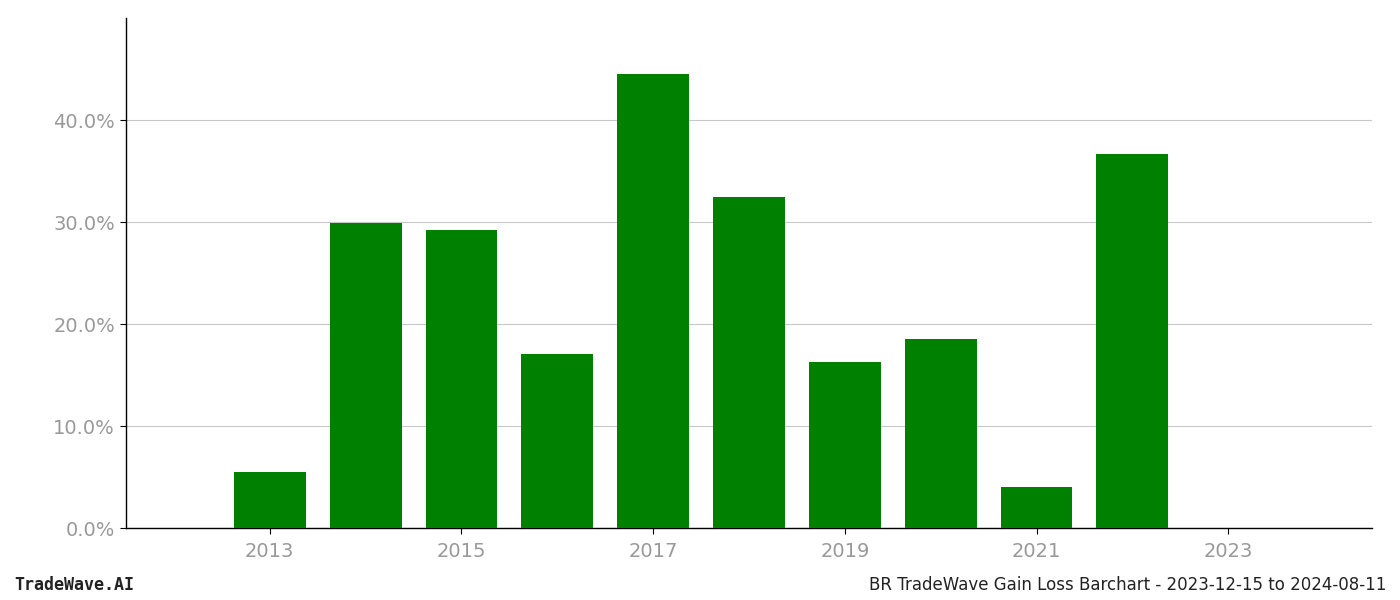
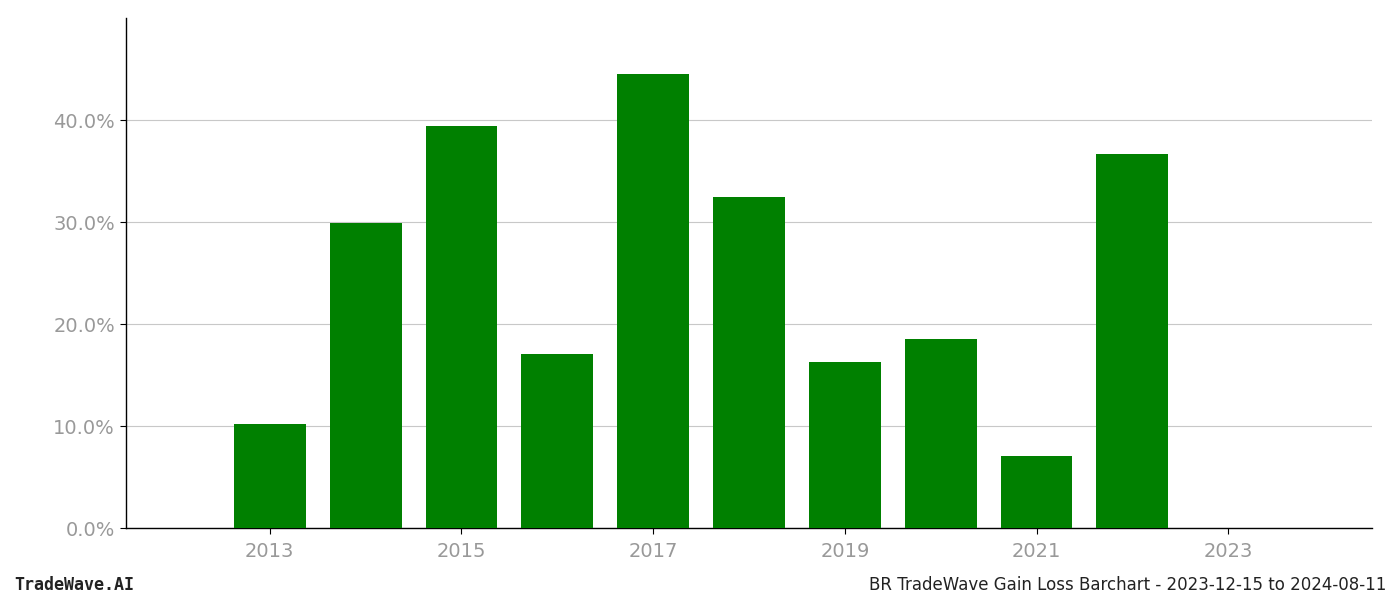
2013: 5.5% -> 10.2%
2015: 29.2% -> 39.4%
2021: 4.0% -> 7.1%
